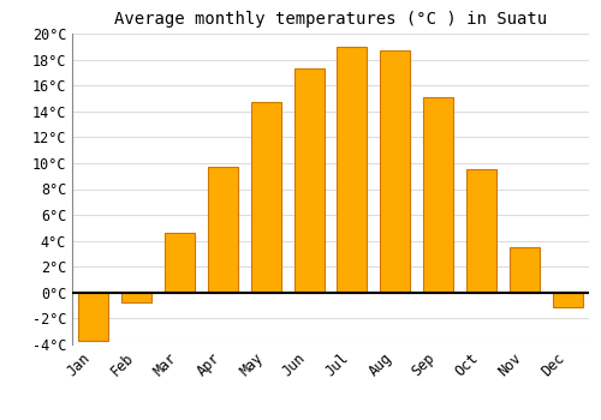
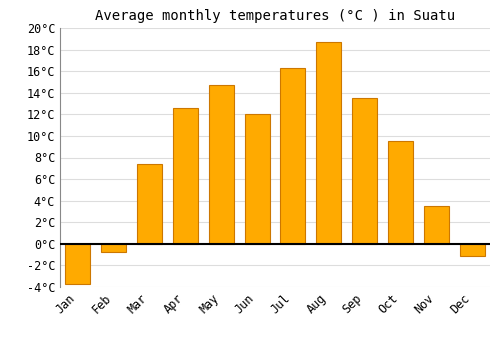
Mar: 4.6°C -> 7.4°C
Apr: 9.7°C -> 12.6°C
Jun: 17.3°C -> 12.0°C
Jul: 19.0°C -> 16.3°C
Sep: 15.1°C -> 13.5°C
